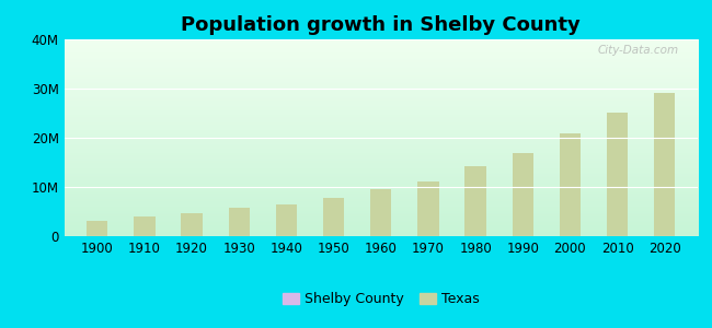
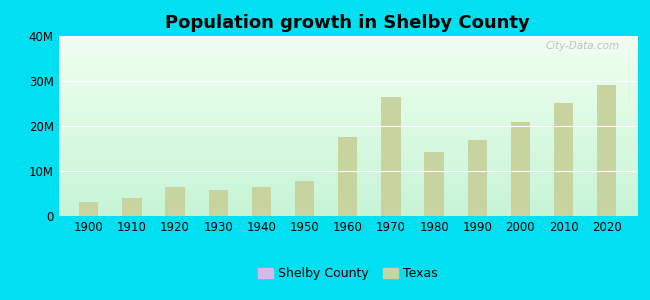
1920: 4.7M -> 6.5M
1960: 9.6M -> 17.5M
1970: 11.2M -> 26.5M
